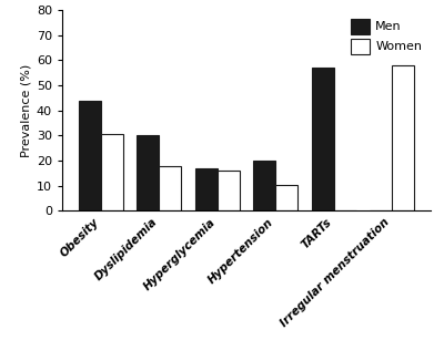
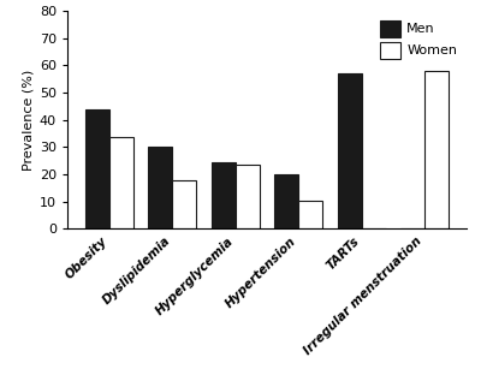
Women/Obesity: 30.5 -> 33.5
Men/Hyperglycemia: 17.0 -> 24.5
Women/Hyperglycemia: 16.0 -> 23.5
